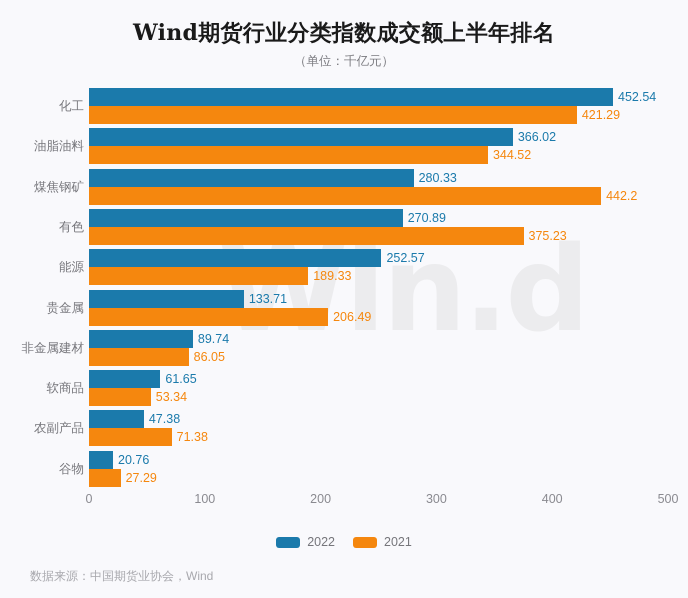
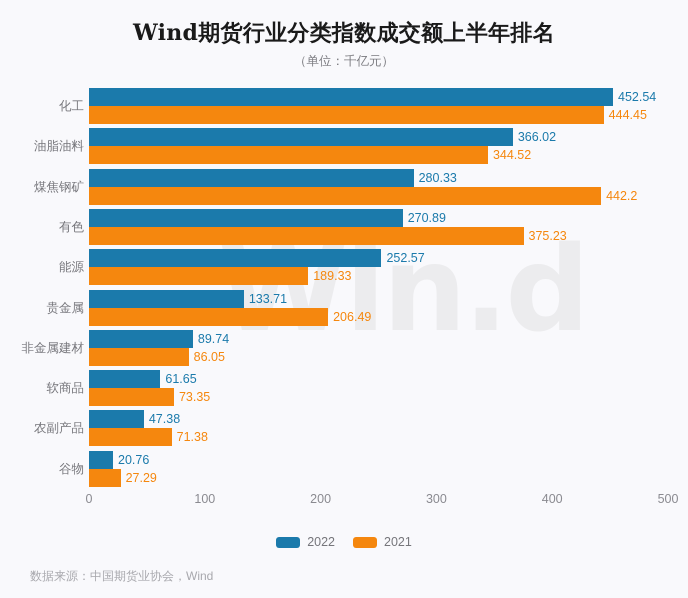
2021/化工: 421.29 -> 444.45
2021/软商品: 53.34 -> 73.35
